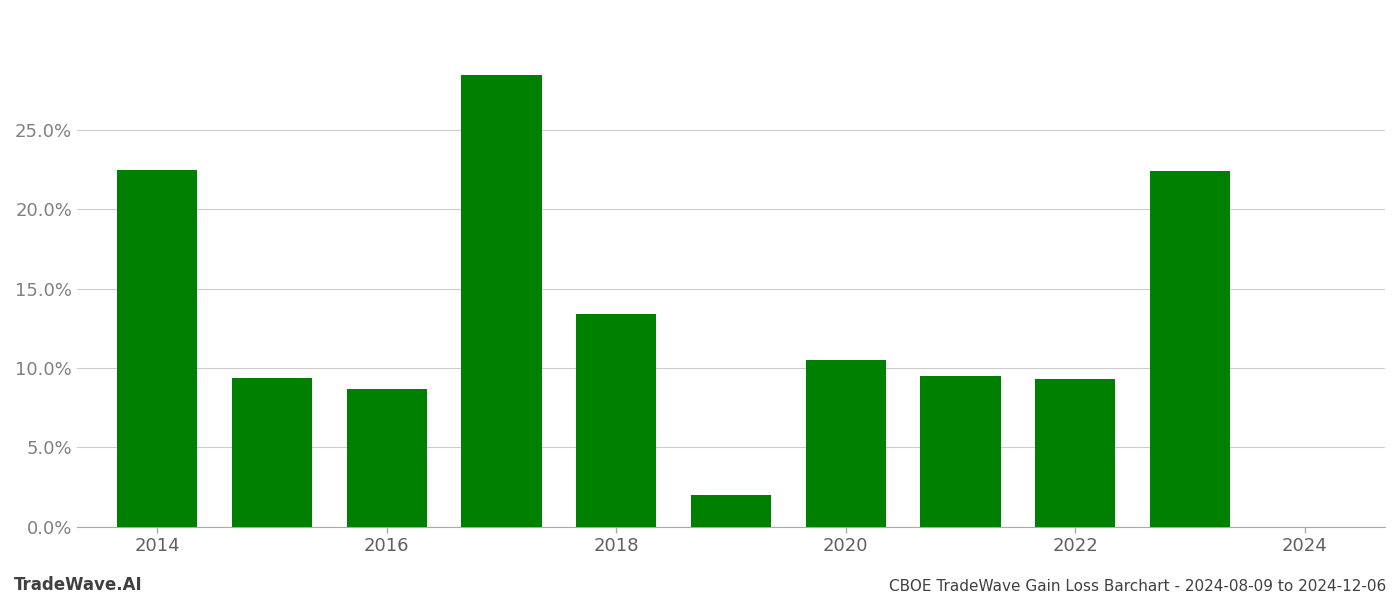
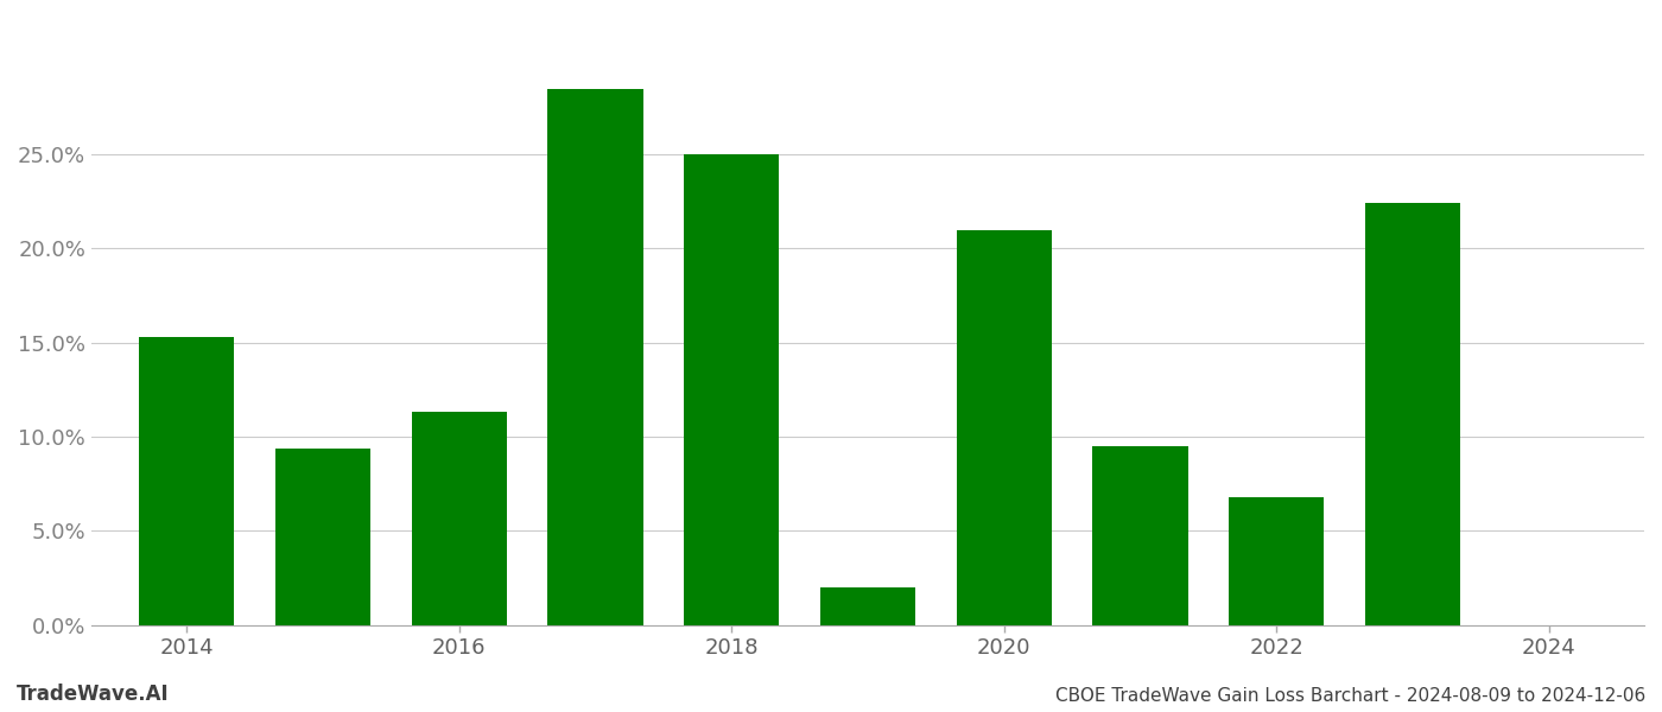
2014: 22.5% -> 15.3%
2016: 8.7% -> 11.3%
2018: 13.4% -> 25.0%
2020: 10.5% -> 21.0%
2022: 9.3% -> 6.8%
